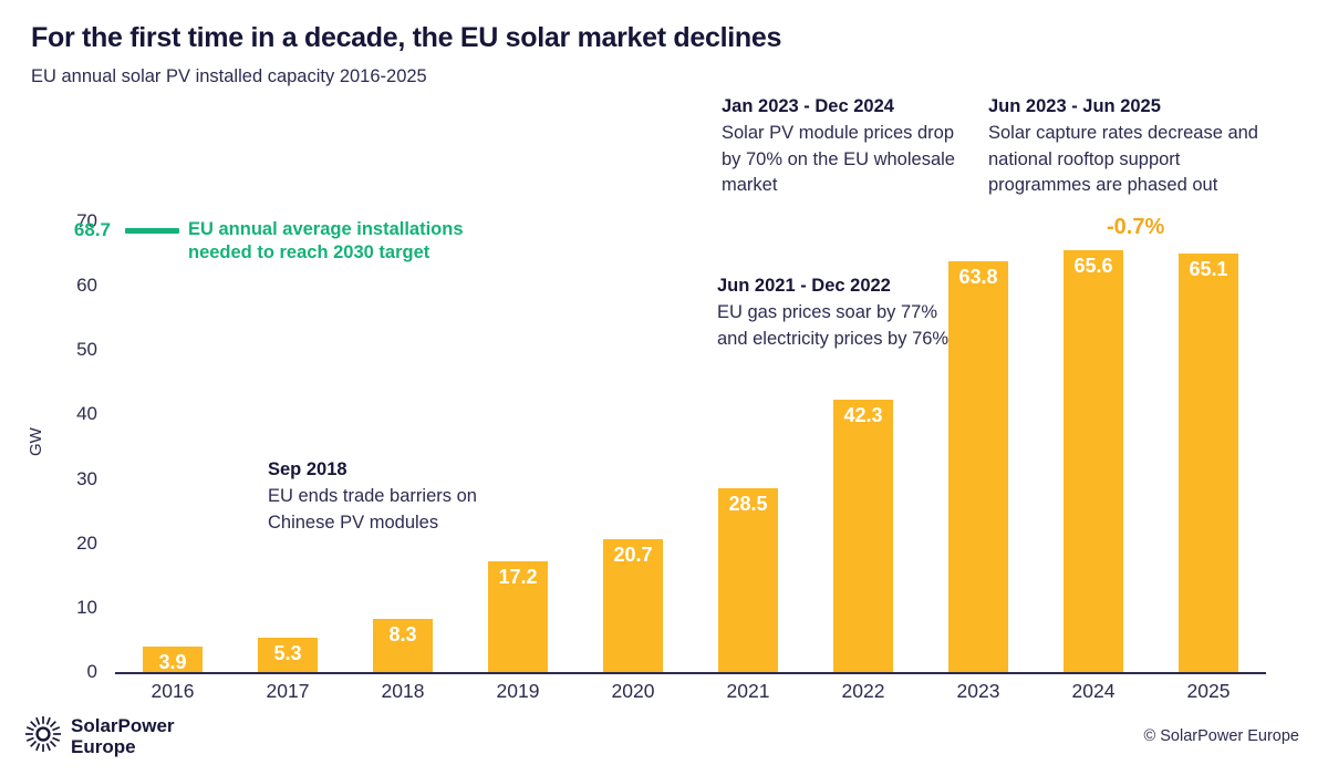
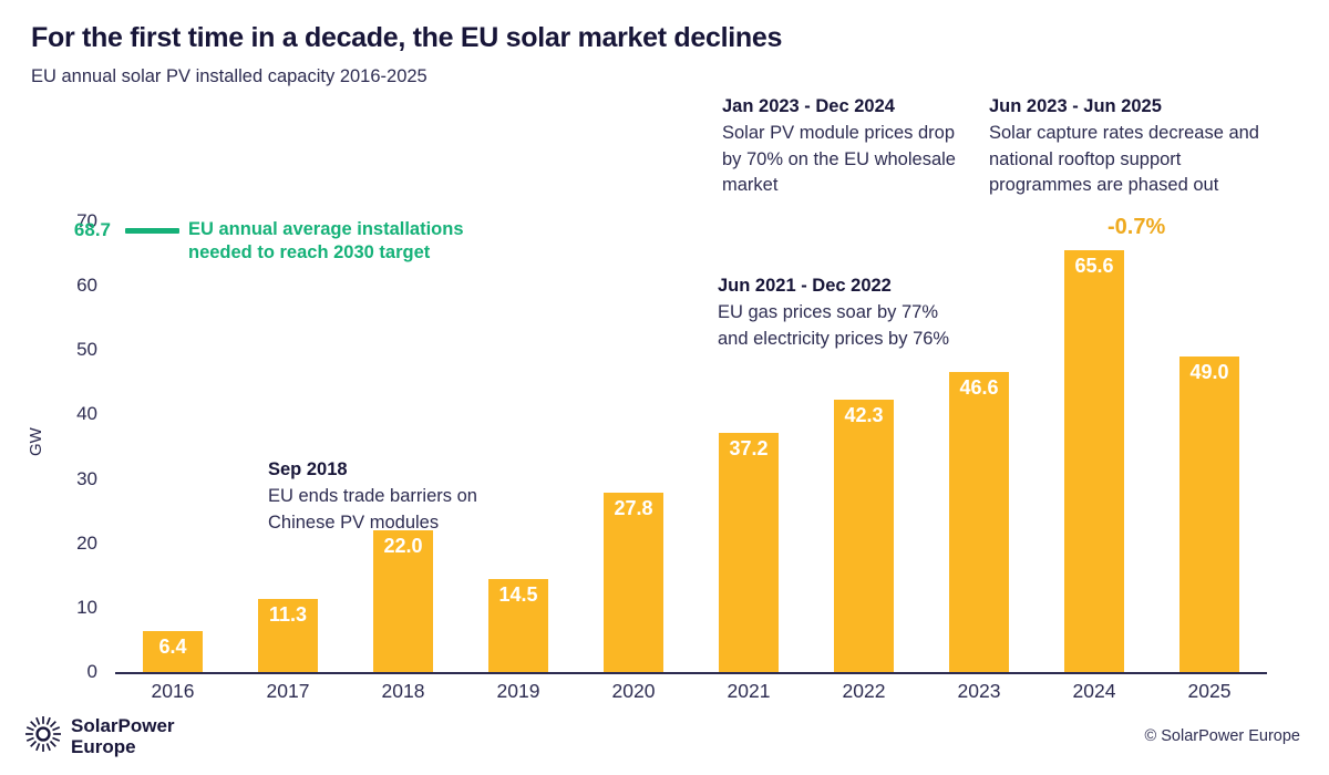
2016: 3.9 -> 6.4
2017: 5.3 -> 11.3
2018: 8.3 -> 22.0
2019: 17.2 -> 14.5
2020: 20.7 -> 27.8
2021: 28.5 -> 37.2
2023: 63.8 -> 46.6
2025: 65.1 -> 49.0
